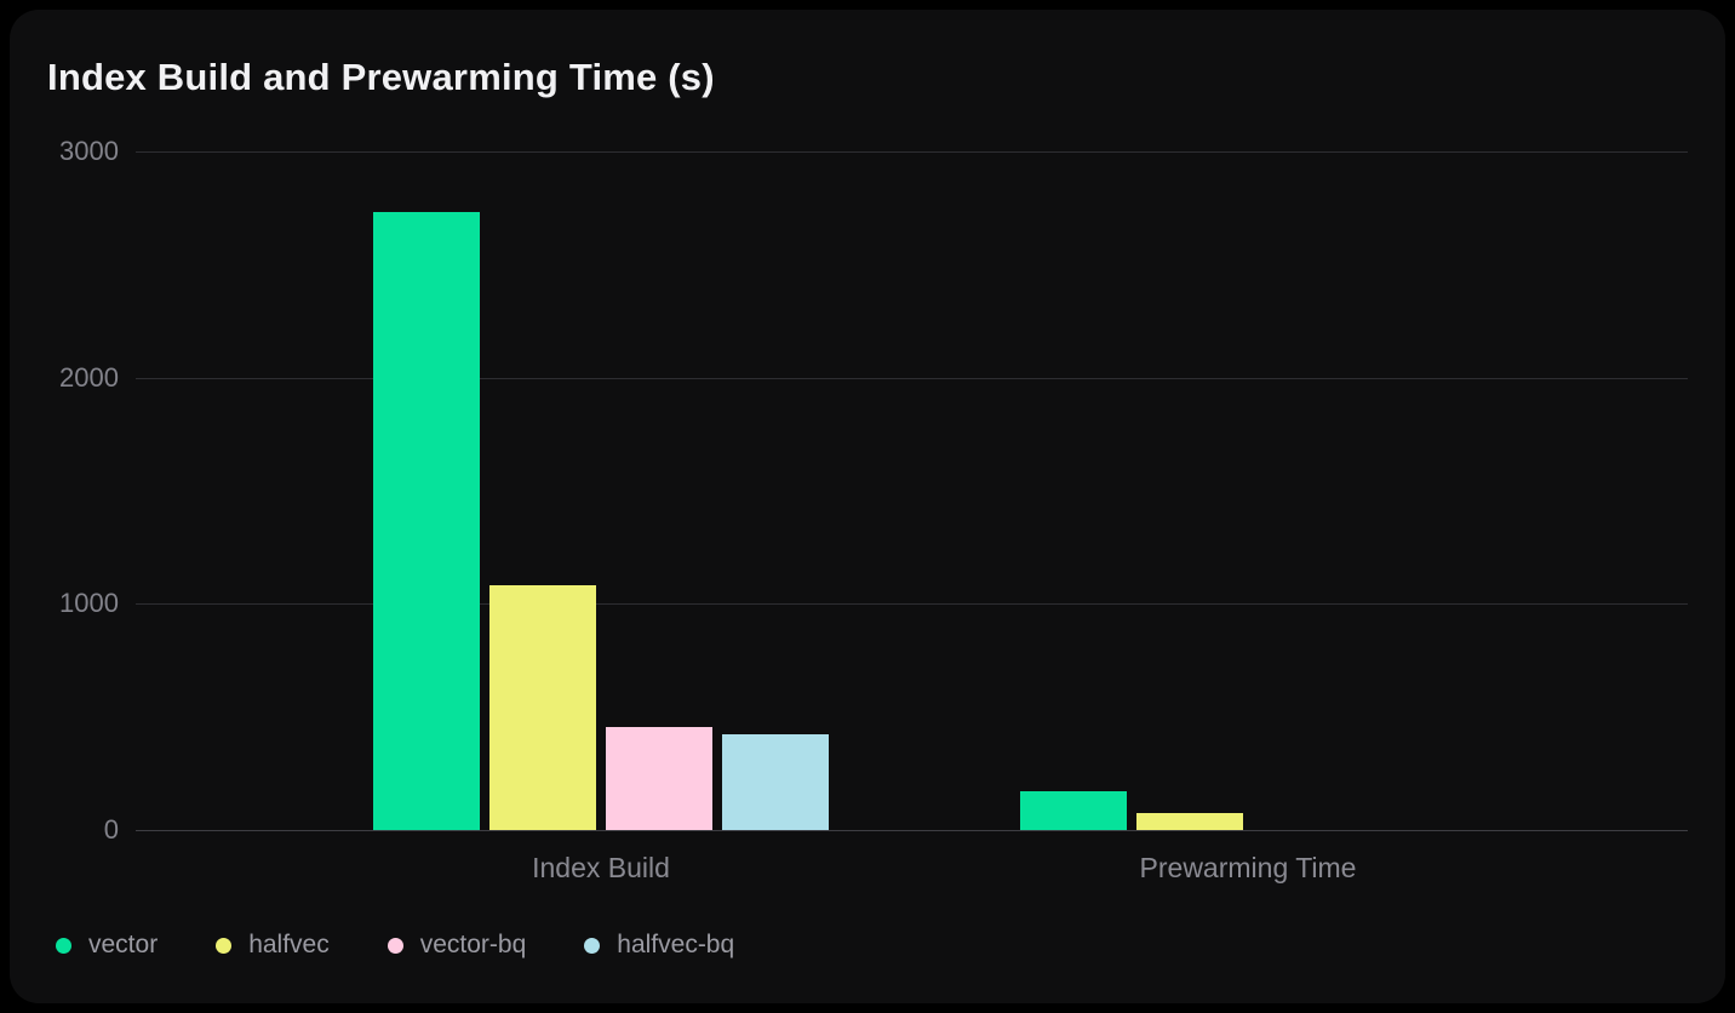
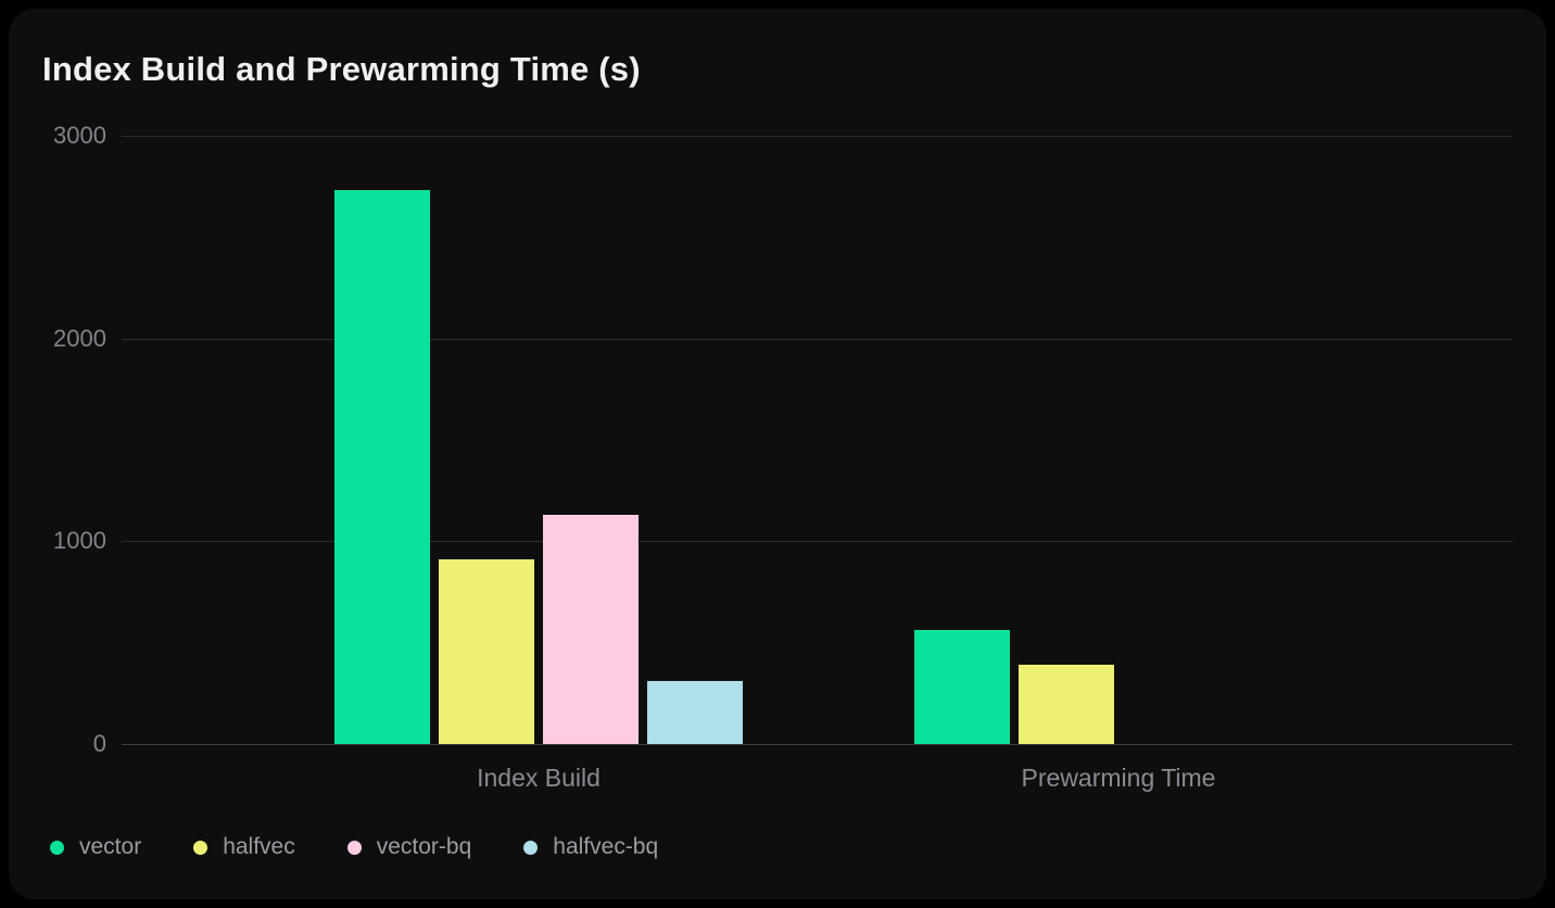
halfvec/Index Build: 1080 -> 910
vector-bq/Index Build: 460 -> 1130
halfvec-bq/Index Build: 420 -> 310
vector/Prewarming Time: 170 -> 560
halfvec/Prewarming Time: 80 -> 390
